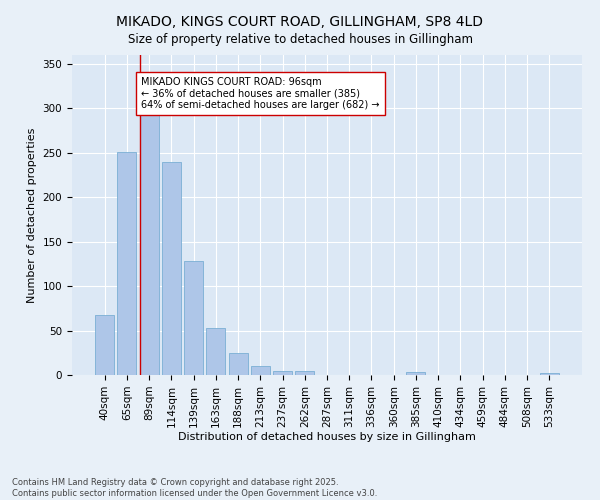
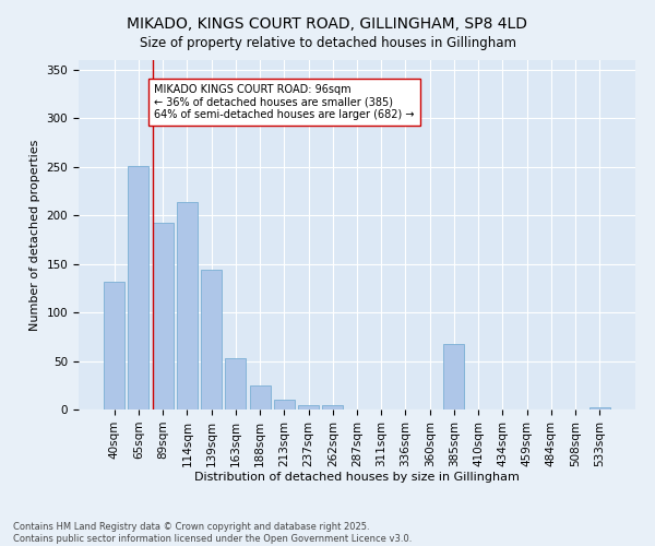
40sqm: 68 -> 132
89sqm: 292 -> 192
114sqm: 240 -> 214
139sqm: 128 -> 144
385sqm: 3 -> 68
